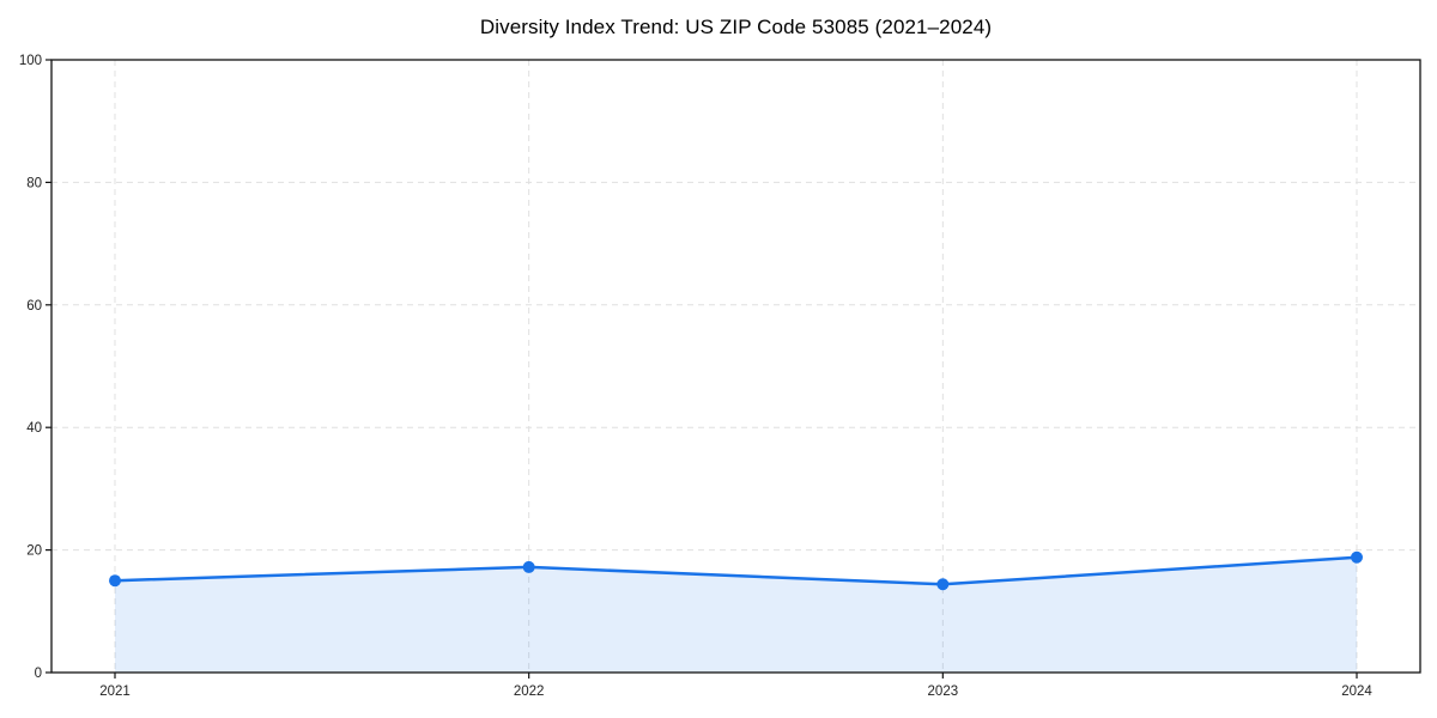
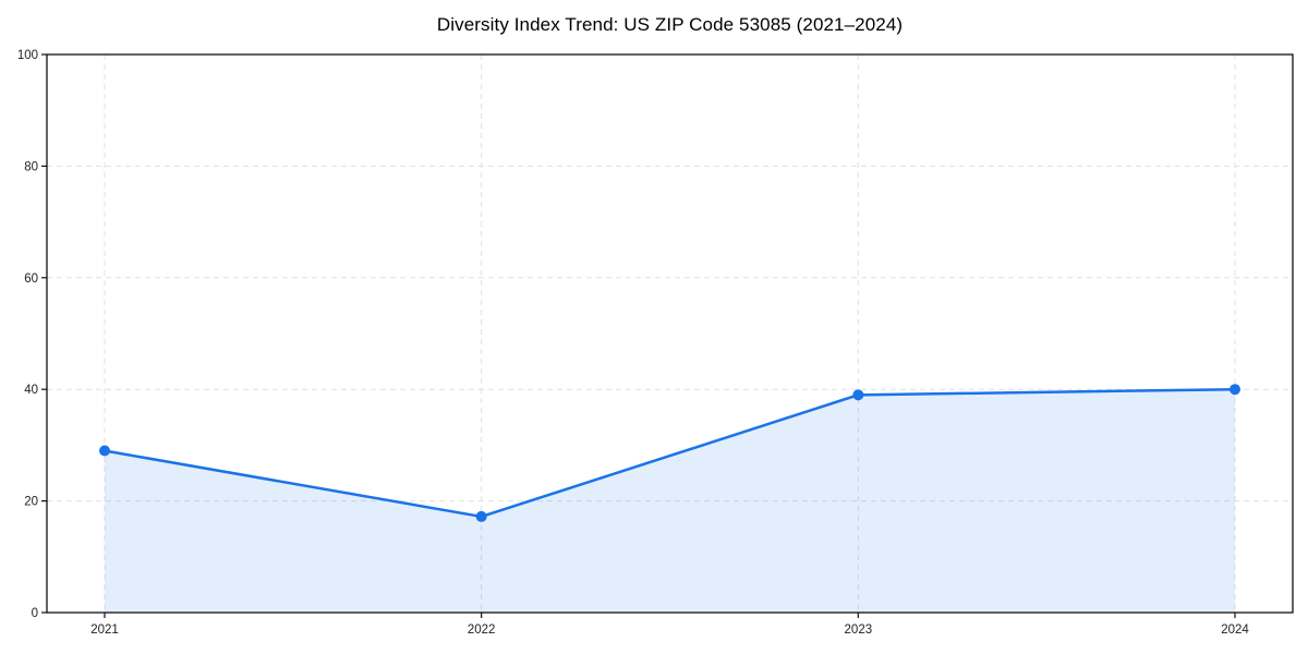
2021: 15 -> 29
2023: 14 -> 39
2024: 19 -> 40
